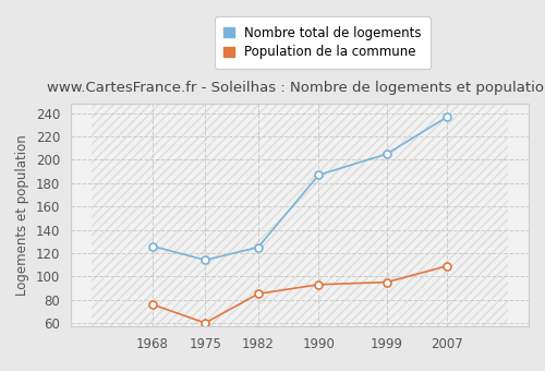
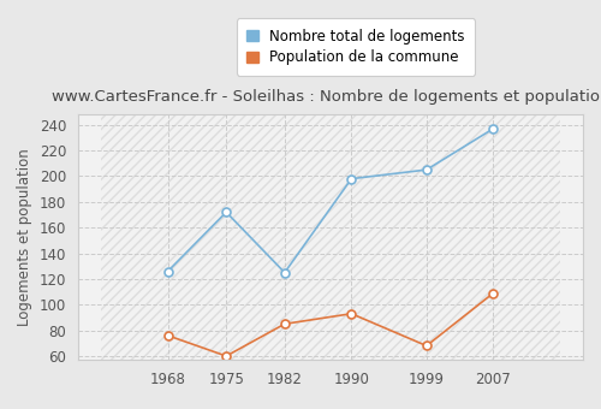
Nombre total de logements/1975: 114 -> 172
Nombre total de logements/1990: 187 -> 198
Population de la commune/1999: 95 -> 68
